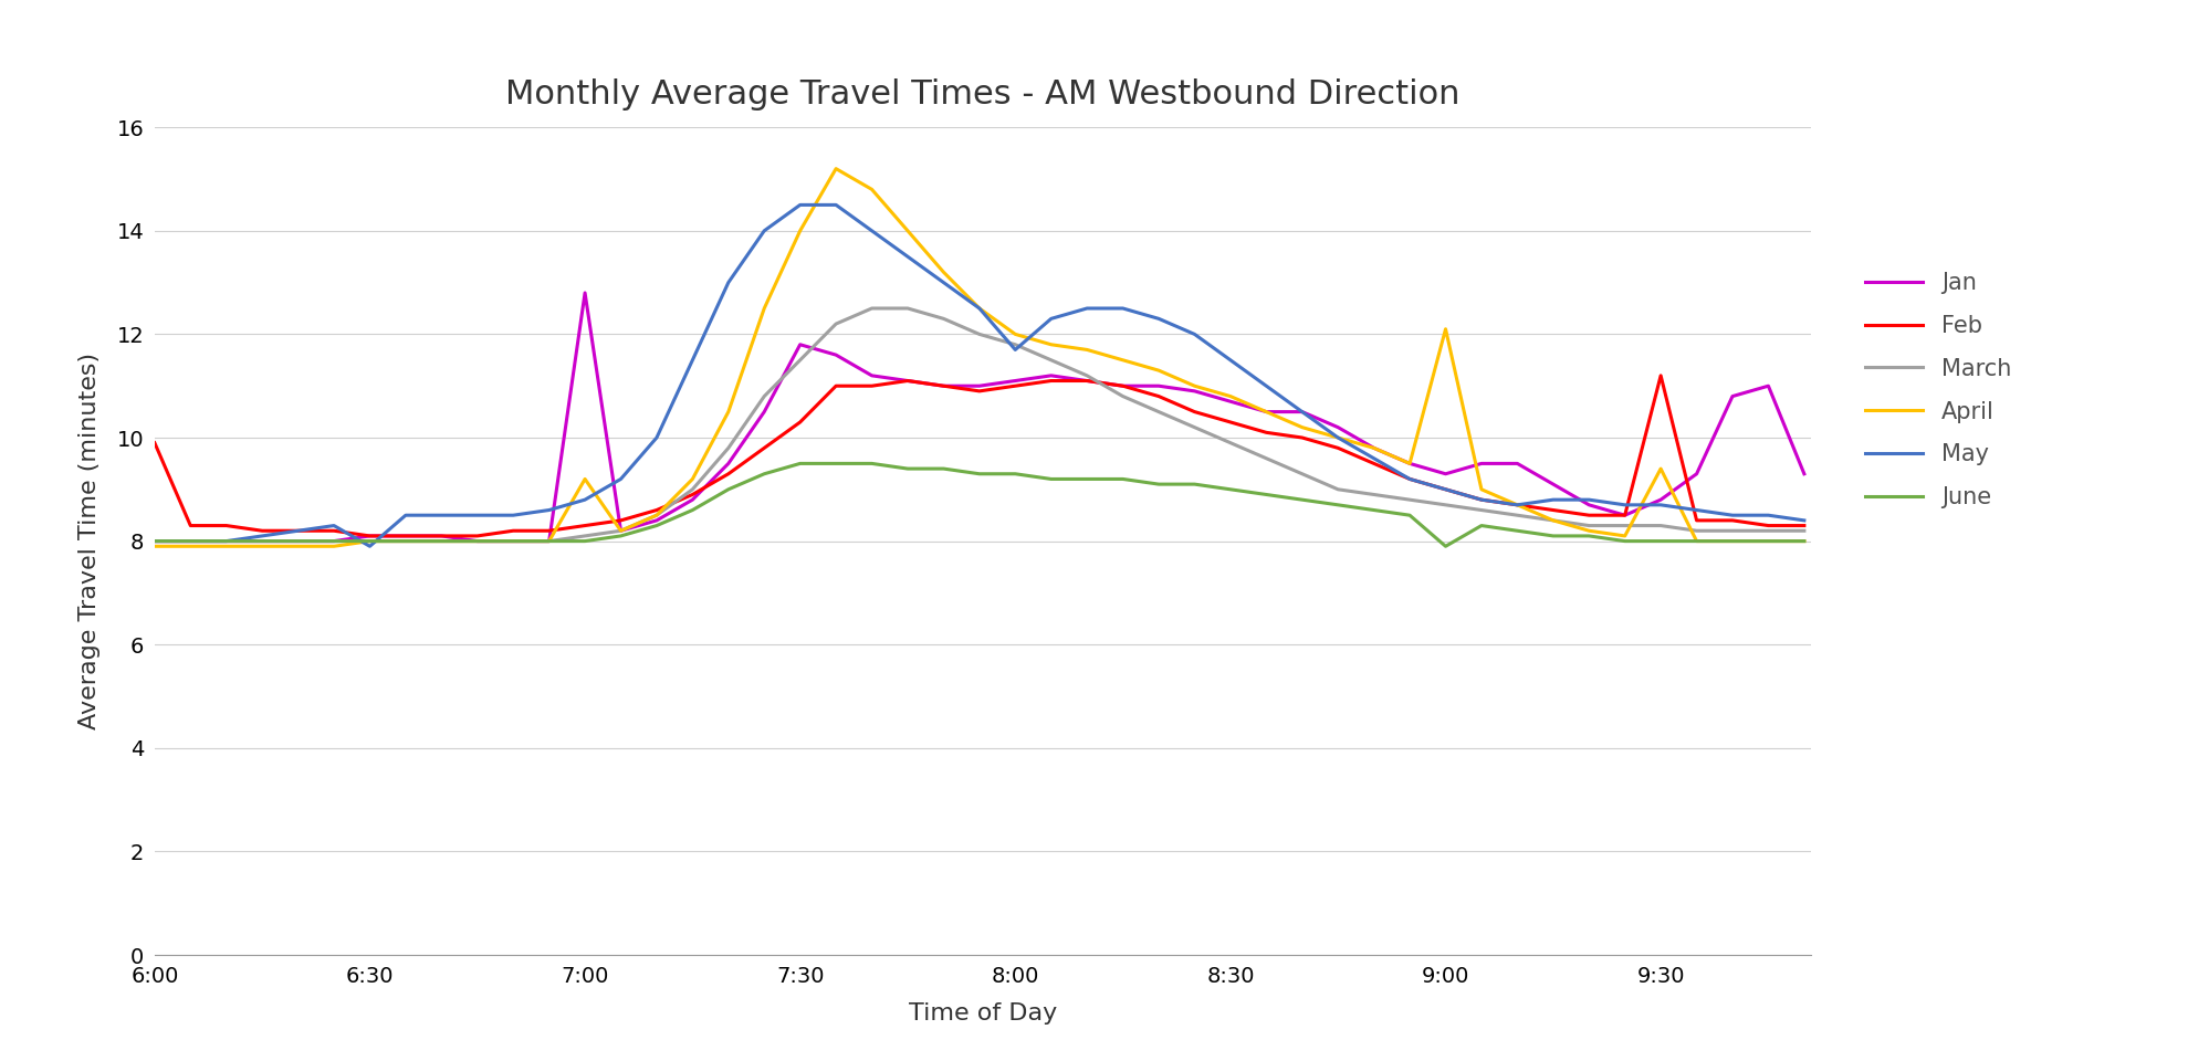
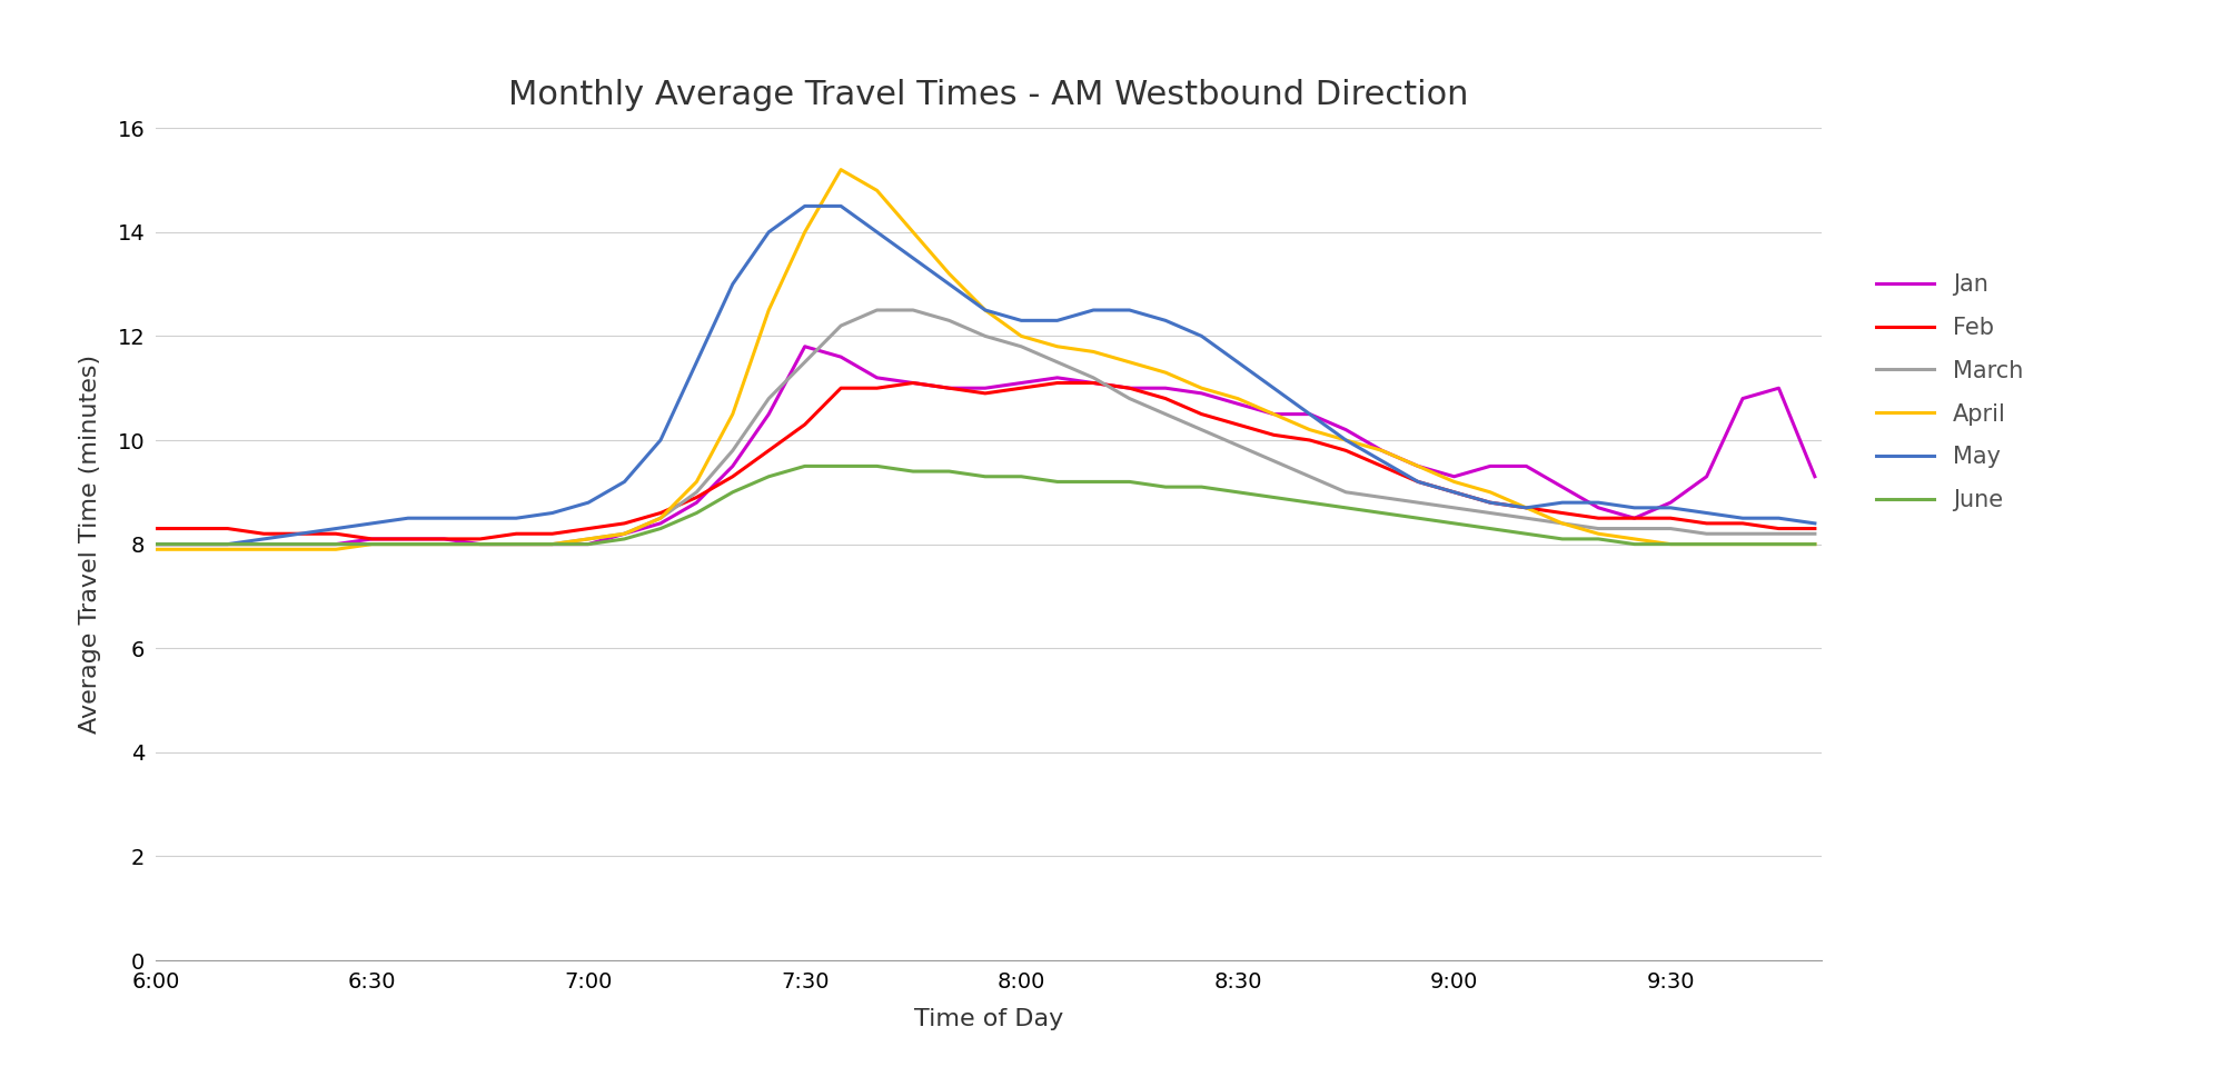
Feb/6:00: 9.9 -> 8.3
May/6:30: 7.9 -> 8.4
Jan/7:00: 12.8 -> 8.0
April/7:00: 9.2 -> 8.1
May/8:00: 11.7 -> 12.3
April/9:00: 12.1 -> 9.2
June/9:00: 7.9 -> 8.4
Feb/9:30: 11.2 -> 8.5
April/9:30: 9.4 -> 8.0
